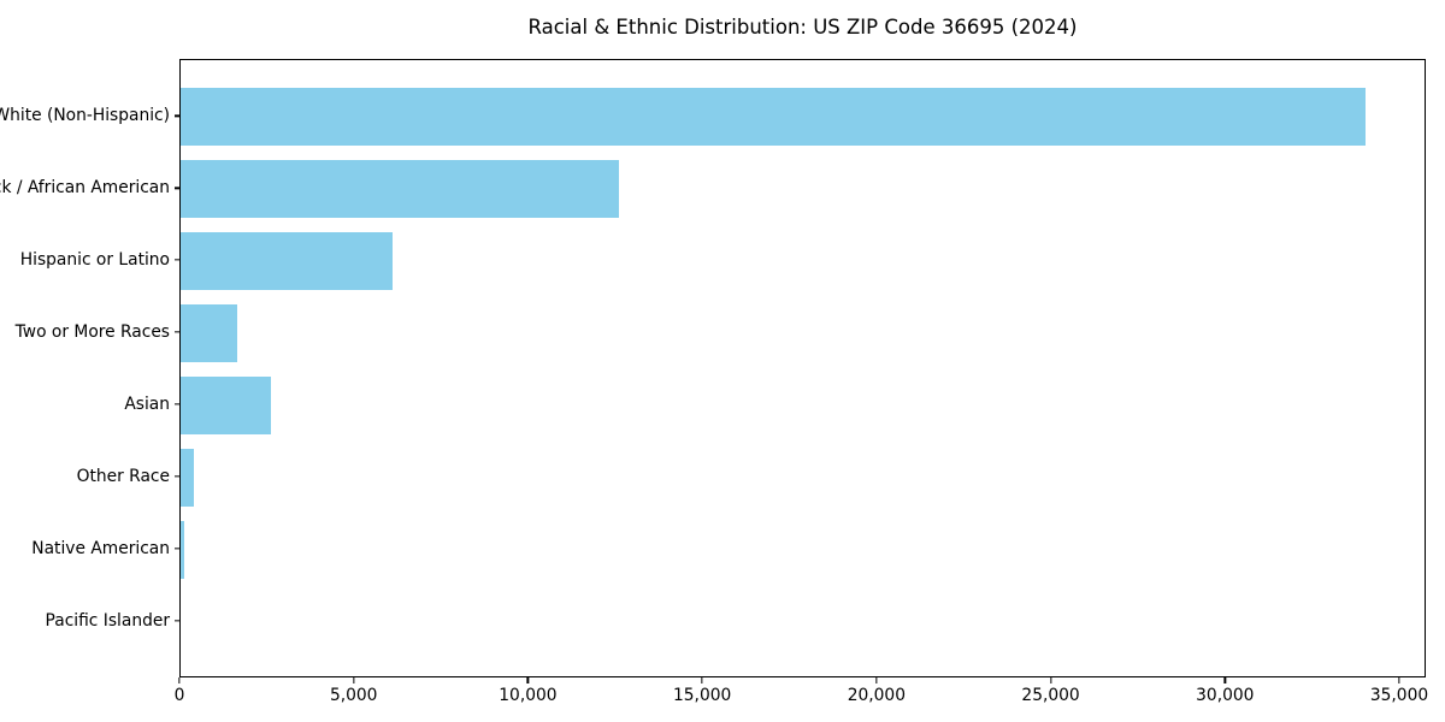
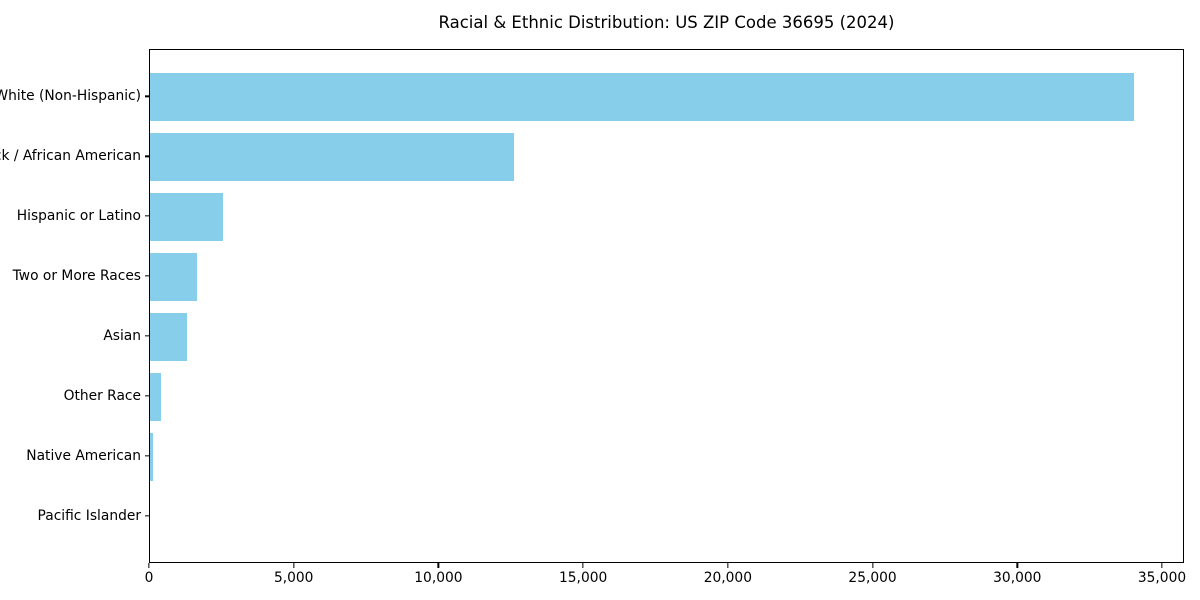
Hispanic or Latino: 6100 -> 2500
Asian: 2600 -> 1300
